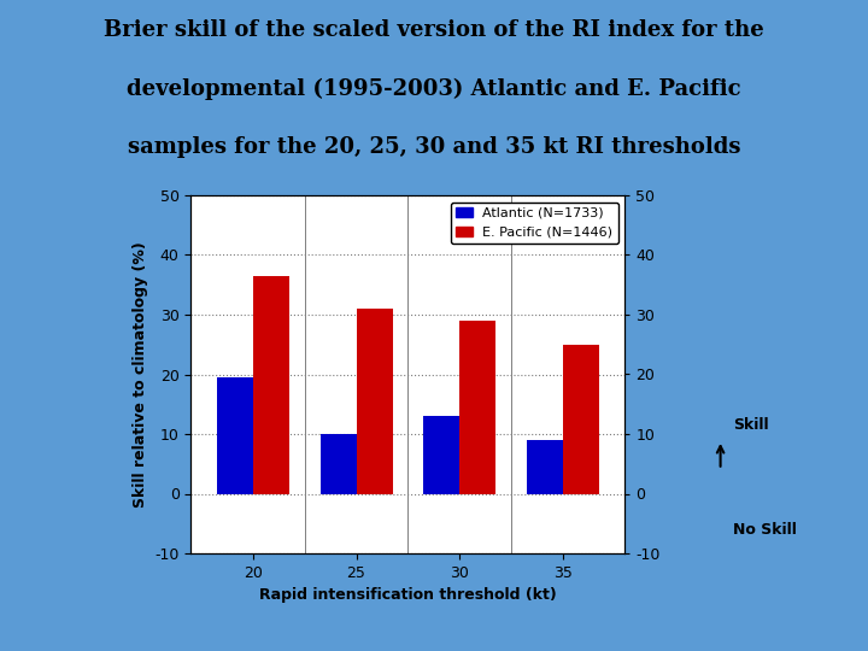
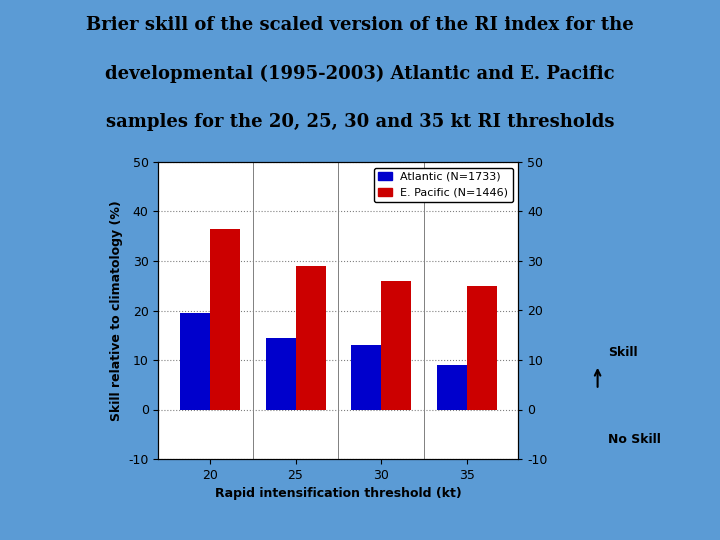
Atlantic (N=1733)/25: 10.0 -> 14.5
E. Pacific (N=1446)/25: 31.0 -> 29.0
E. Pacific (N=1446)/30: 29.0 -> 26.0
